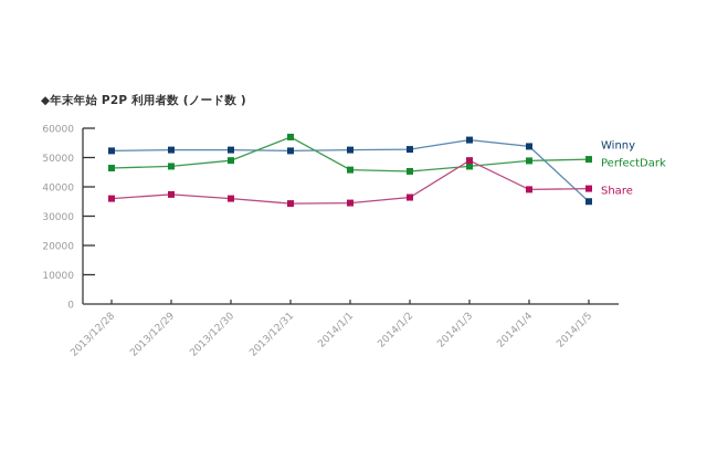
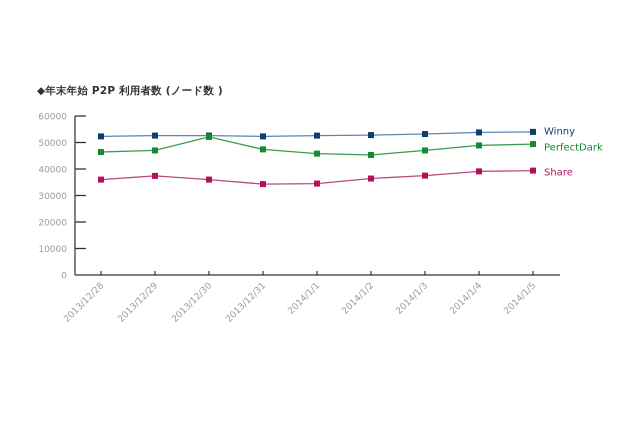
PerfectDark/2013/12/30: 49000 -> 52000
PerfectDark/2013/12/31: 57000 -> 47000
Winny/2014/1/3: 56000 -> 53000
Share/2014/1/3: 49000 -> 38000
Winny/2014/1/5: 35000 -> 54000
